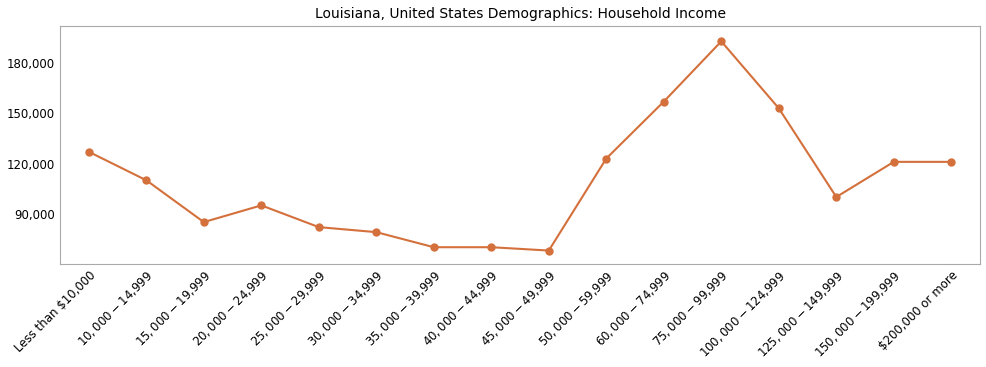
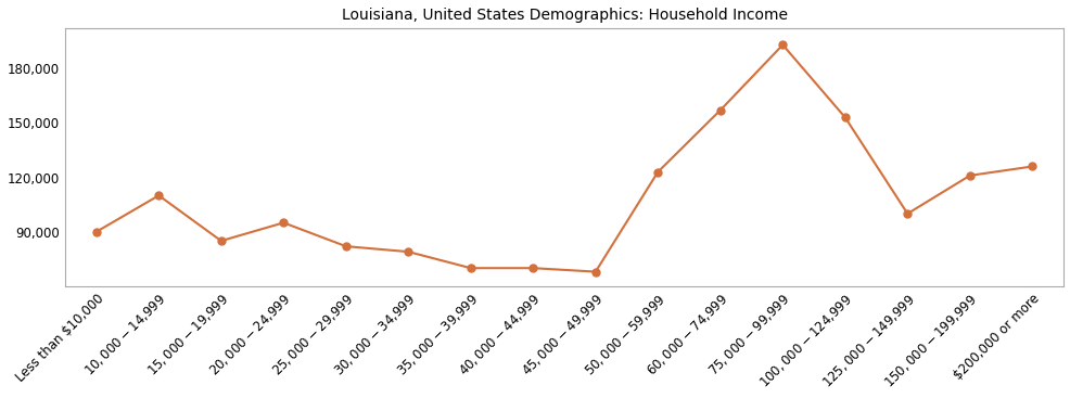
Less than $10,000: 127,000 -> 90,000
$200,000 or more: 121,000 -> 126,000
